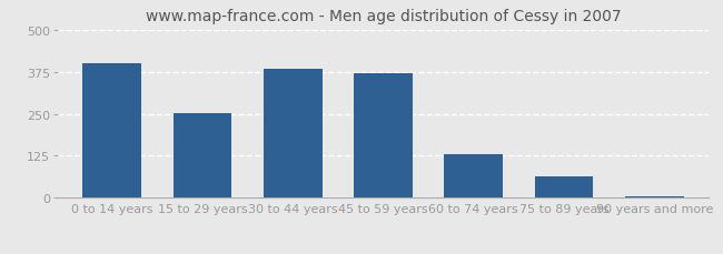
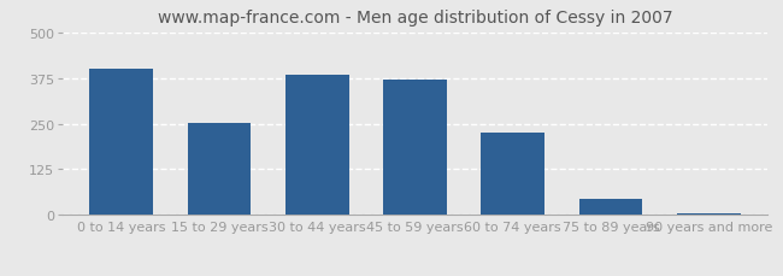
60 to 74 years: 130 -> 225
75 to 89 years: 65 -> 45
